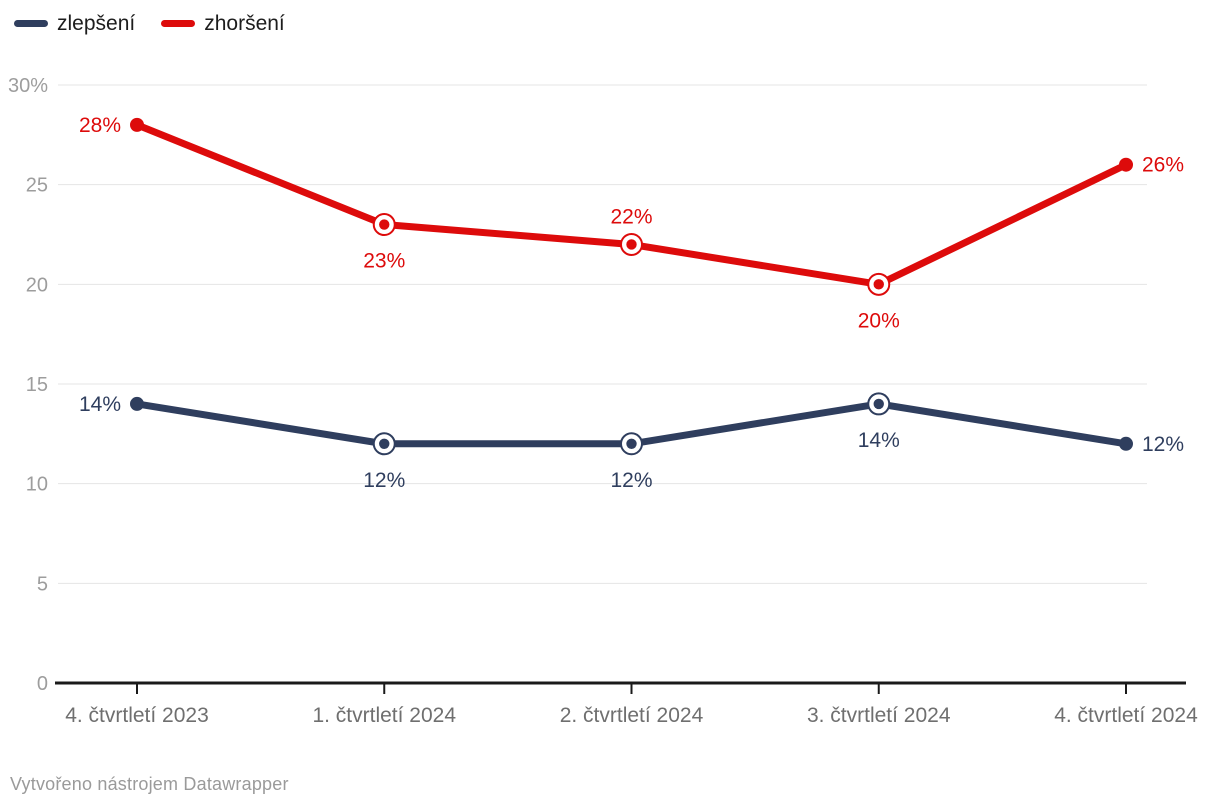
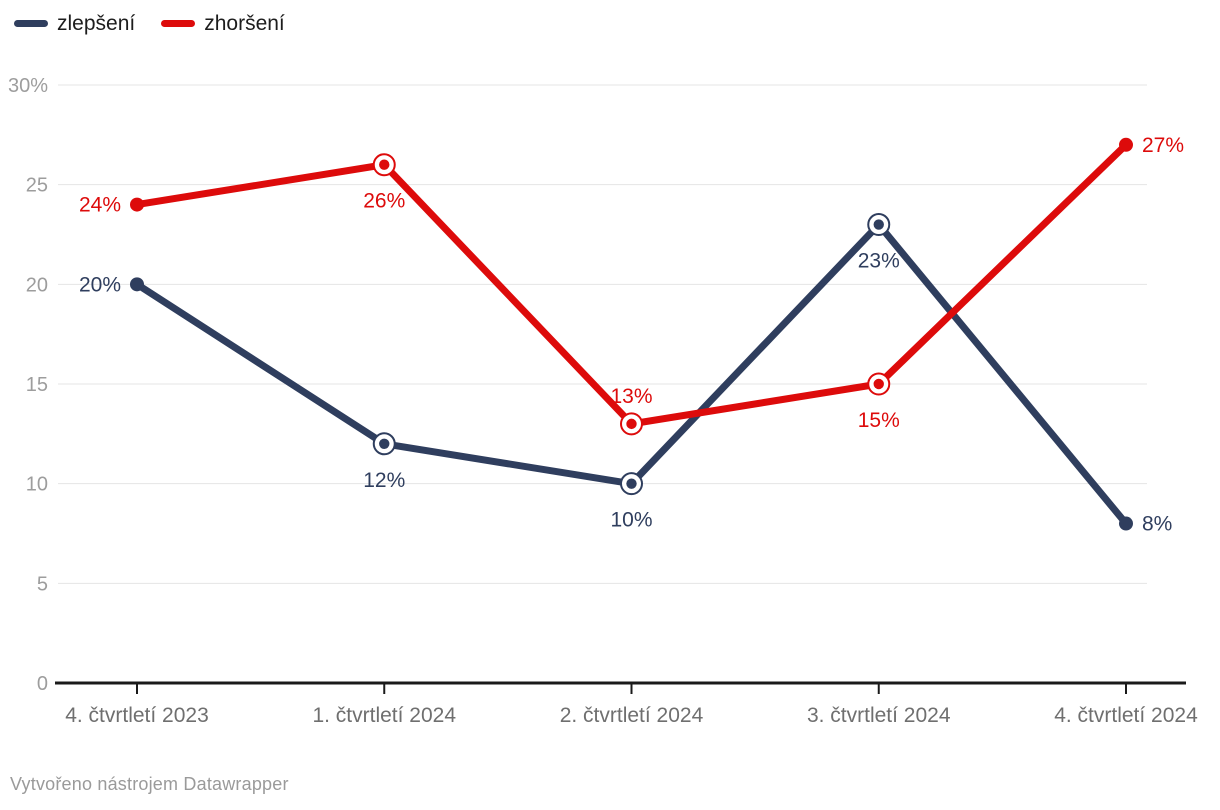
zlepšení/4. čtvrtletí 2023: 14% -> 20%
zhoršení/4. čtvrtletí 2023: 28% -> 24%
zhoršení/1. čtvrtletí 2024: 23% -> 26%
zlepšení/2. čtvrtletí 2024: 12% -> 10%
zhoršení/2. čtvrtletí 2024: 22% -> 13%
zlepšení/3. čtvrtletí 2024: 14% -> 23%
zhoršení/3. čtvrtletí 2024: 20% -> 15%
zlepšení/4. čtvrtletí 2024: 12% -> 8%
zhoršení/4. čtvrtletí 2024: 26% -> 27%
